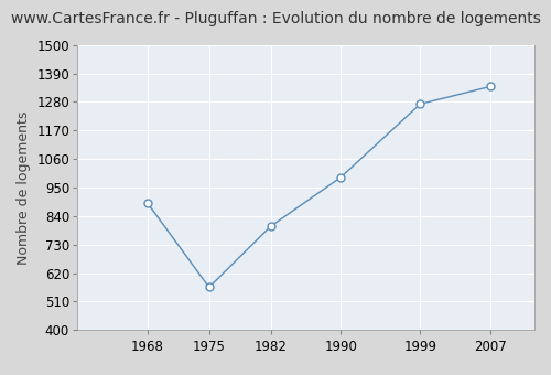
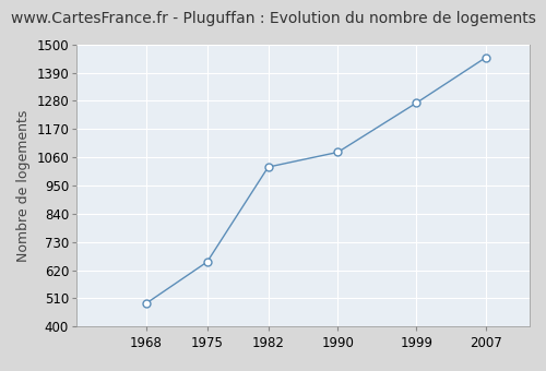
1968: 890 -> 490
1975: 565 -> 652
1982: 800 -> 1022
1990: 990 -> 1080
2007: 1340 -> 1450
